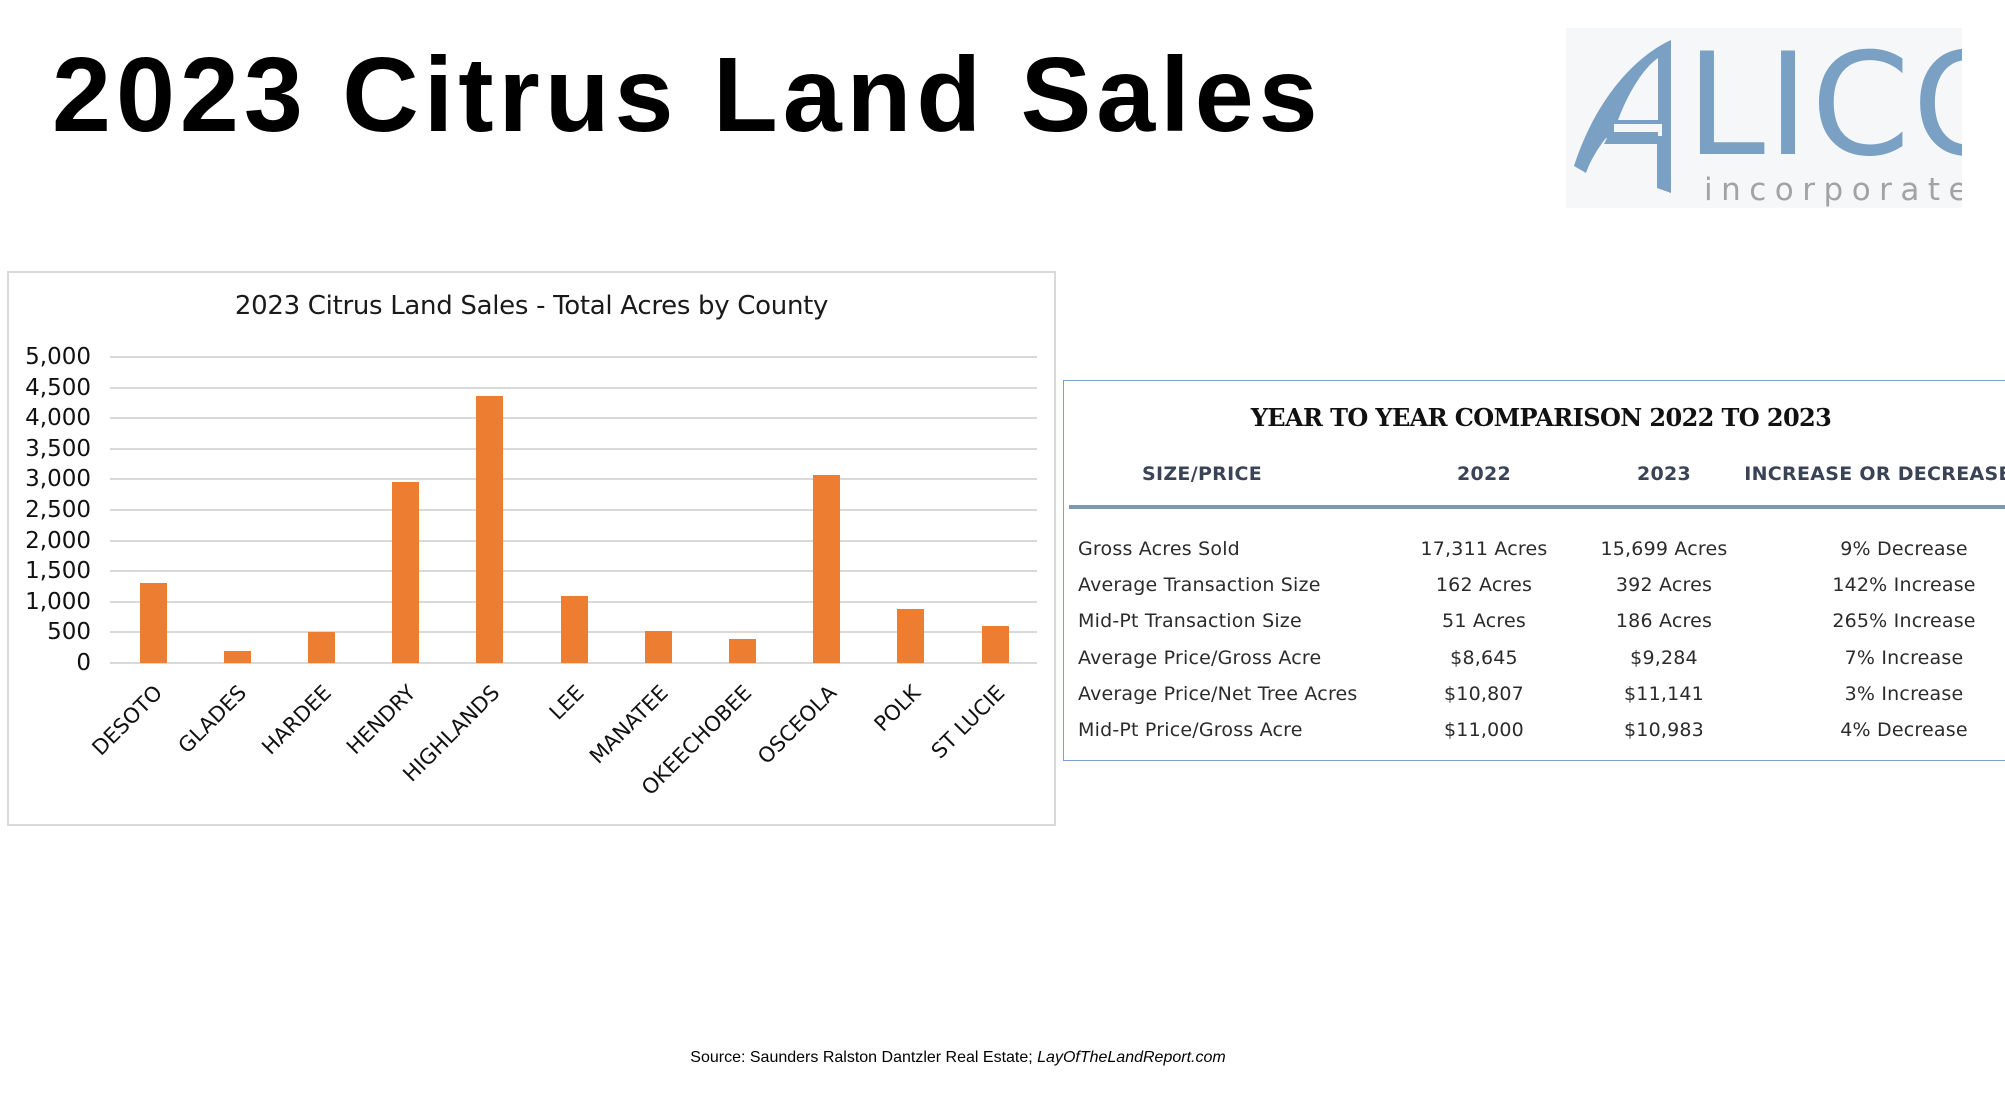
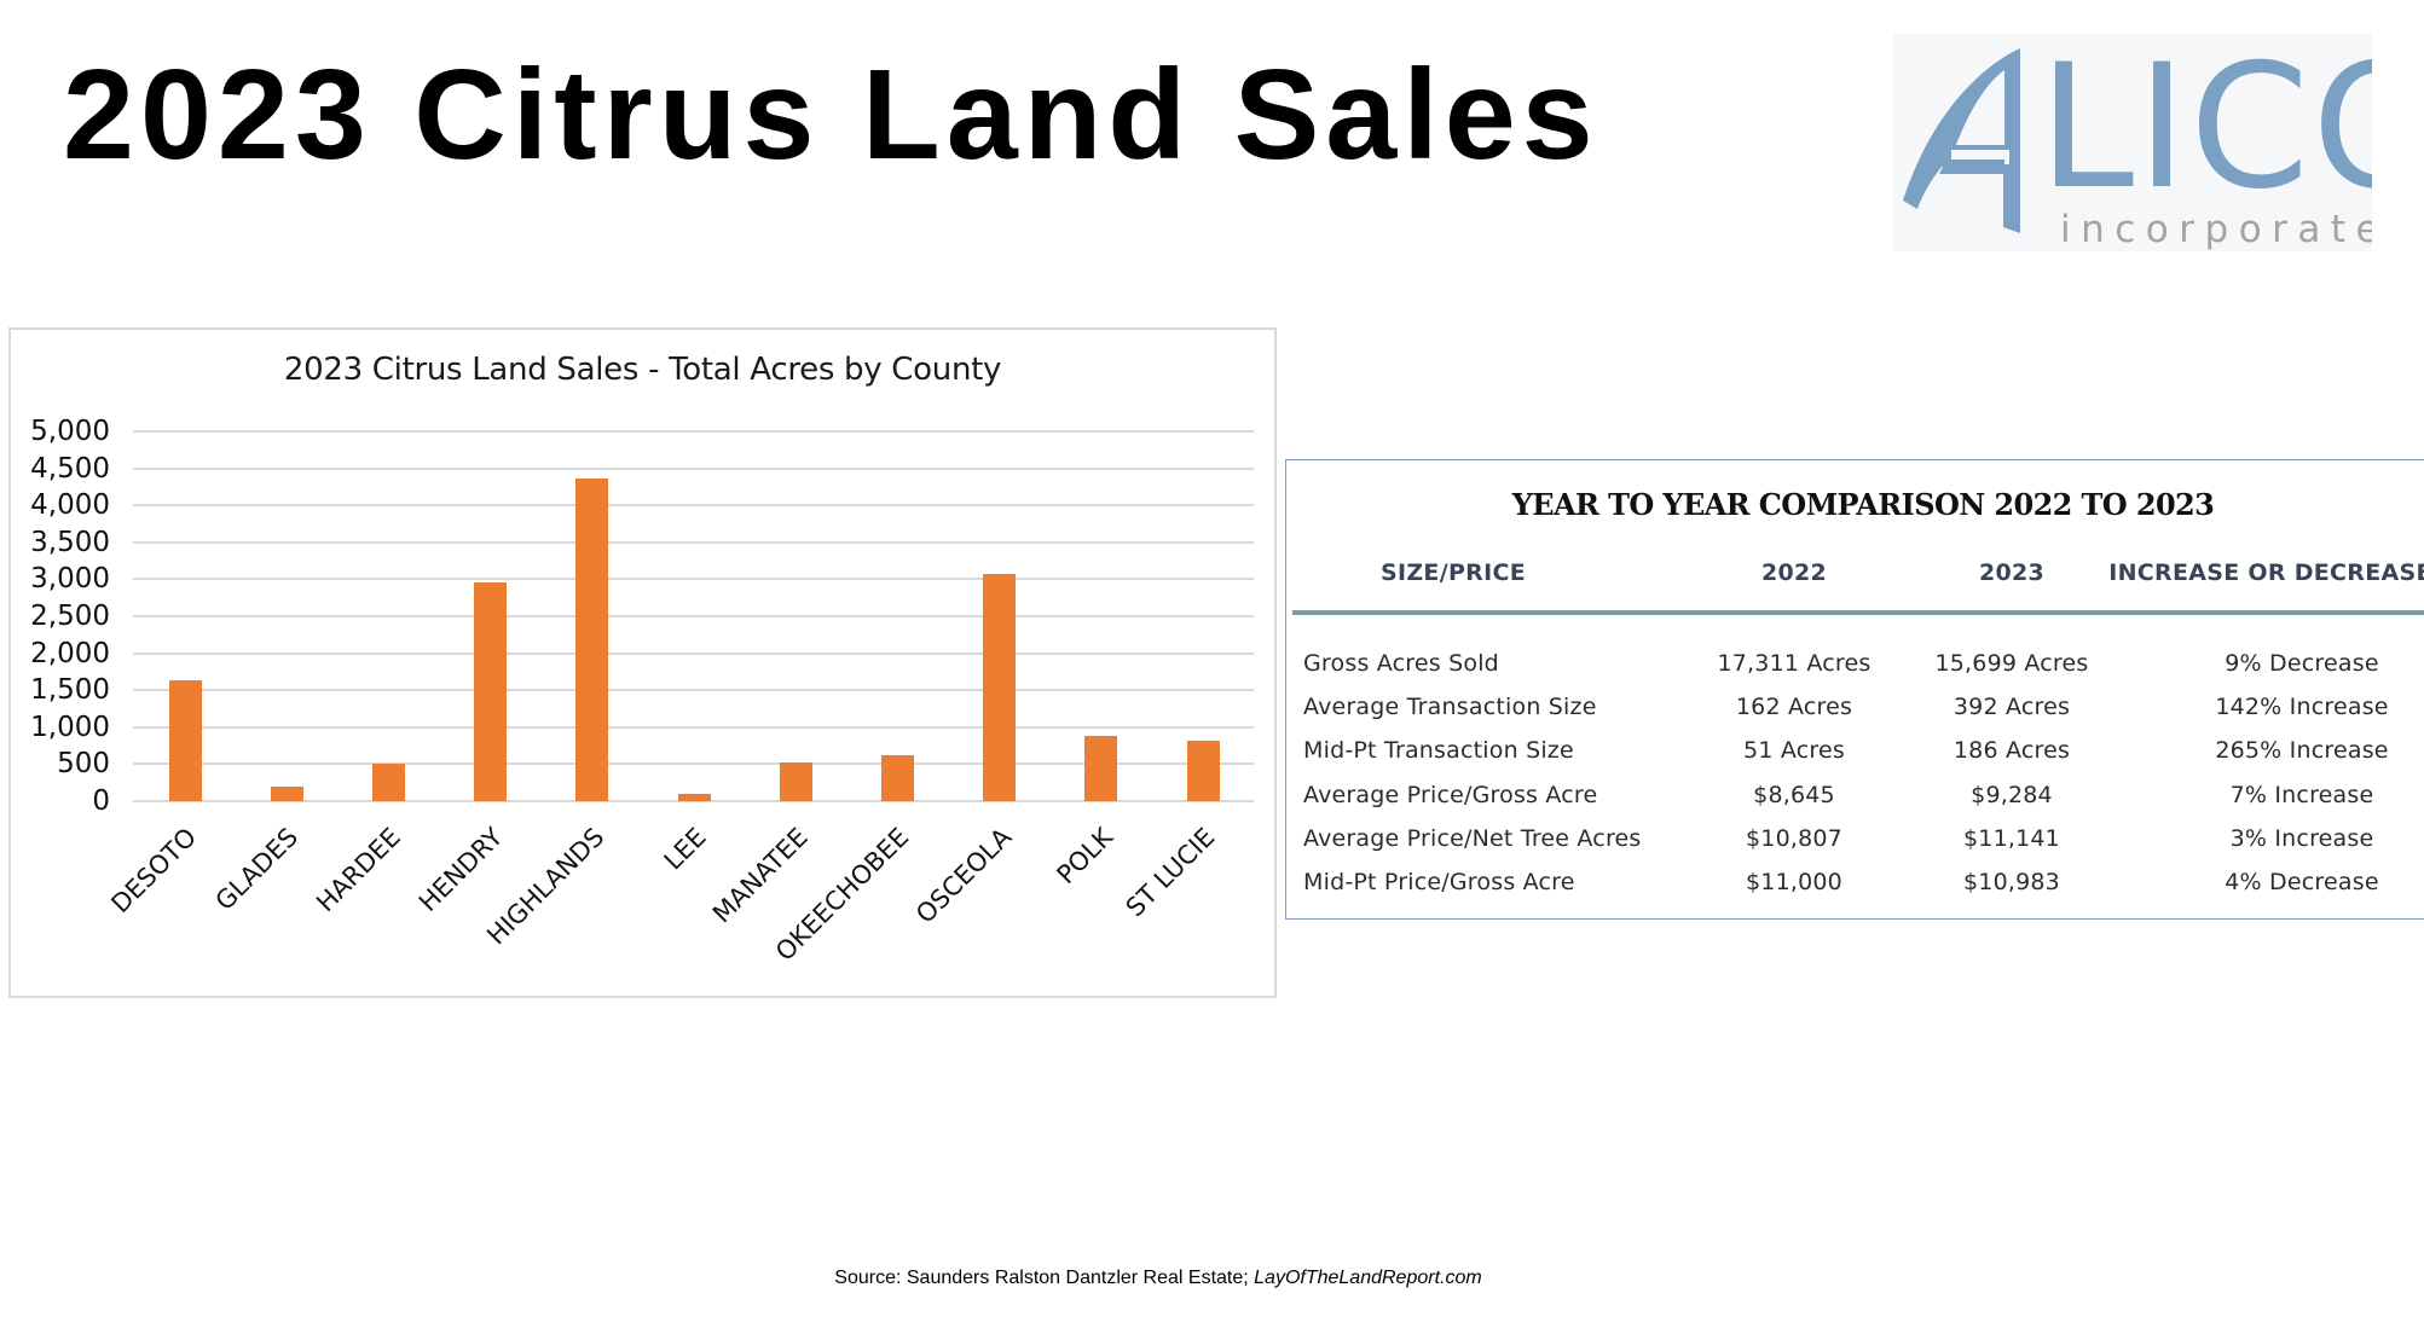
DESOTO: 1300 -> 1600
LEE: 1100 -> 100
OKEECHOBEE: 400 -> 600
ST LUCIE: 600 -> 800
